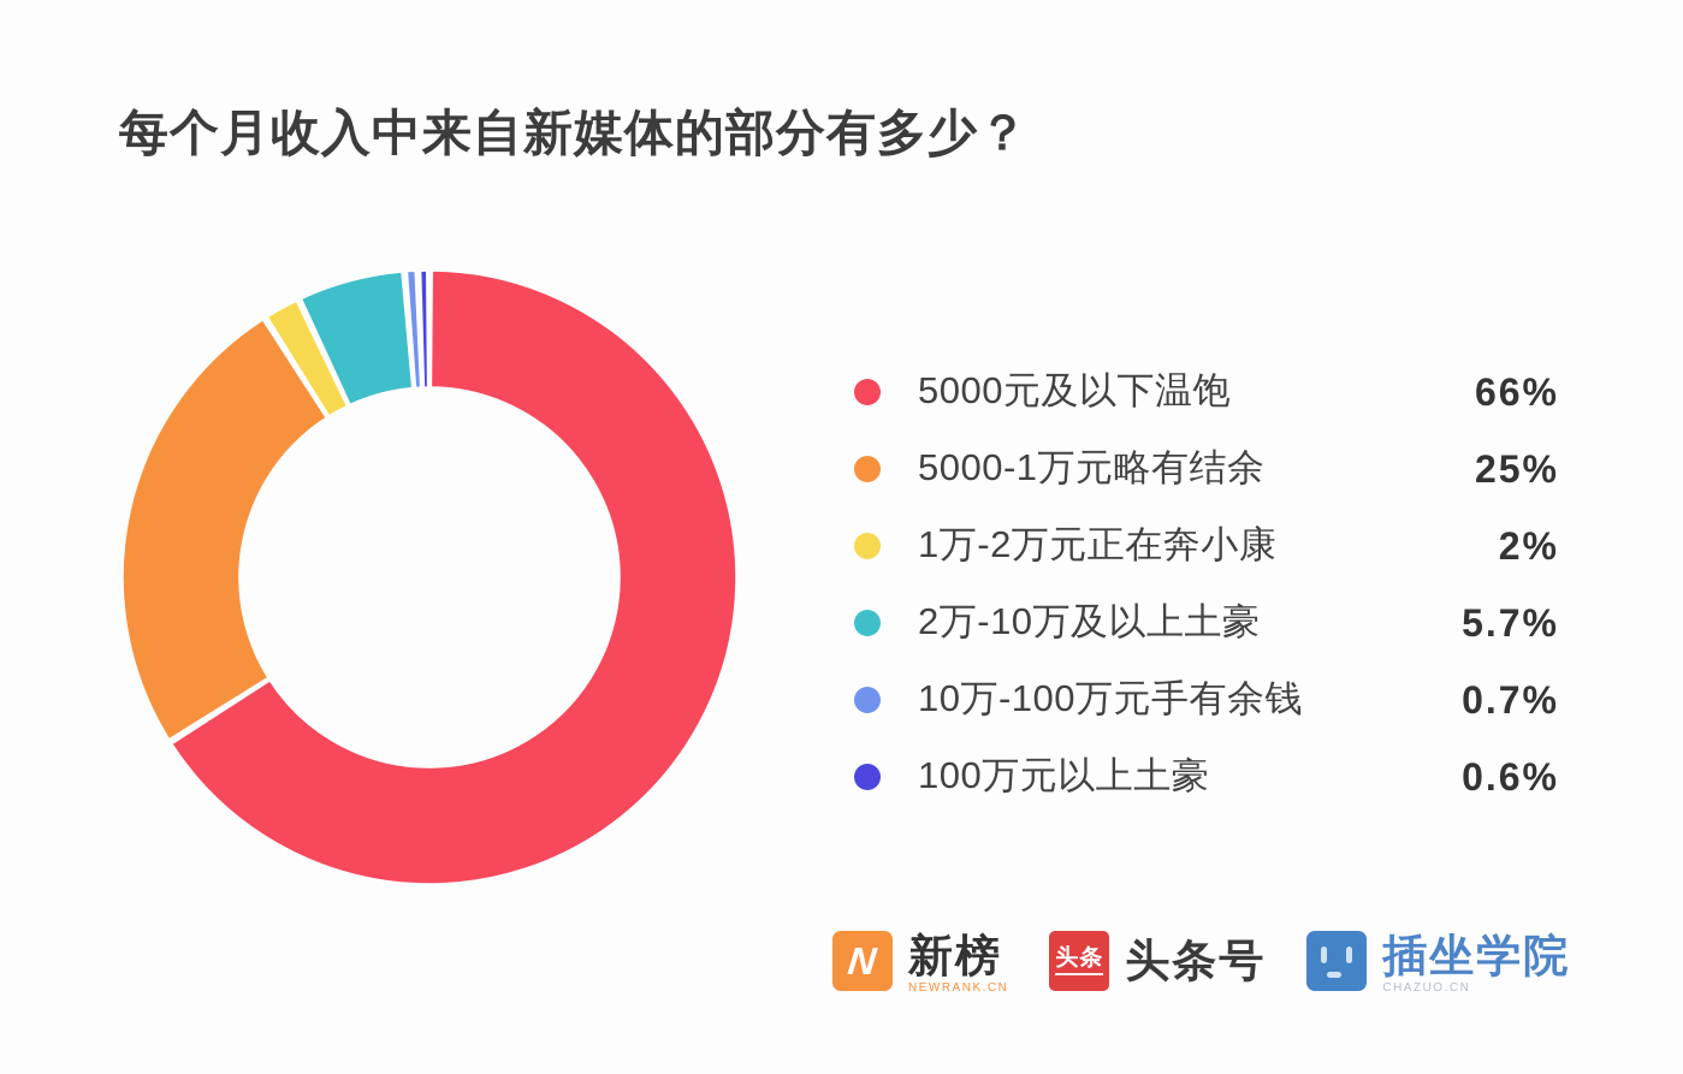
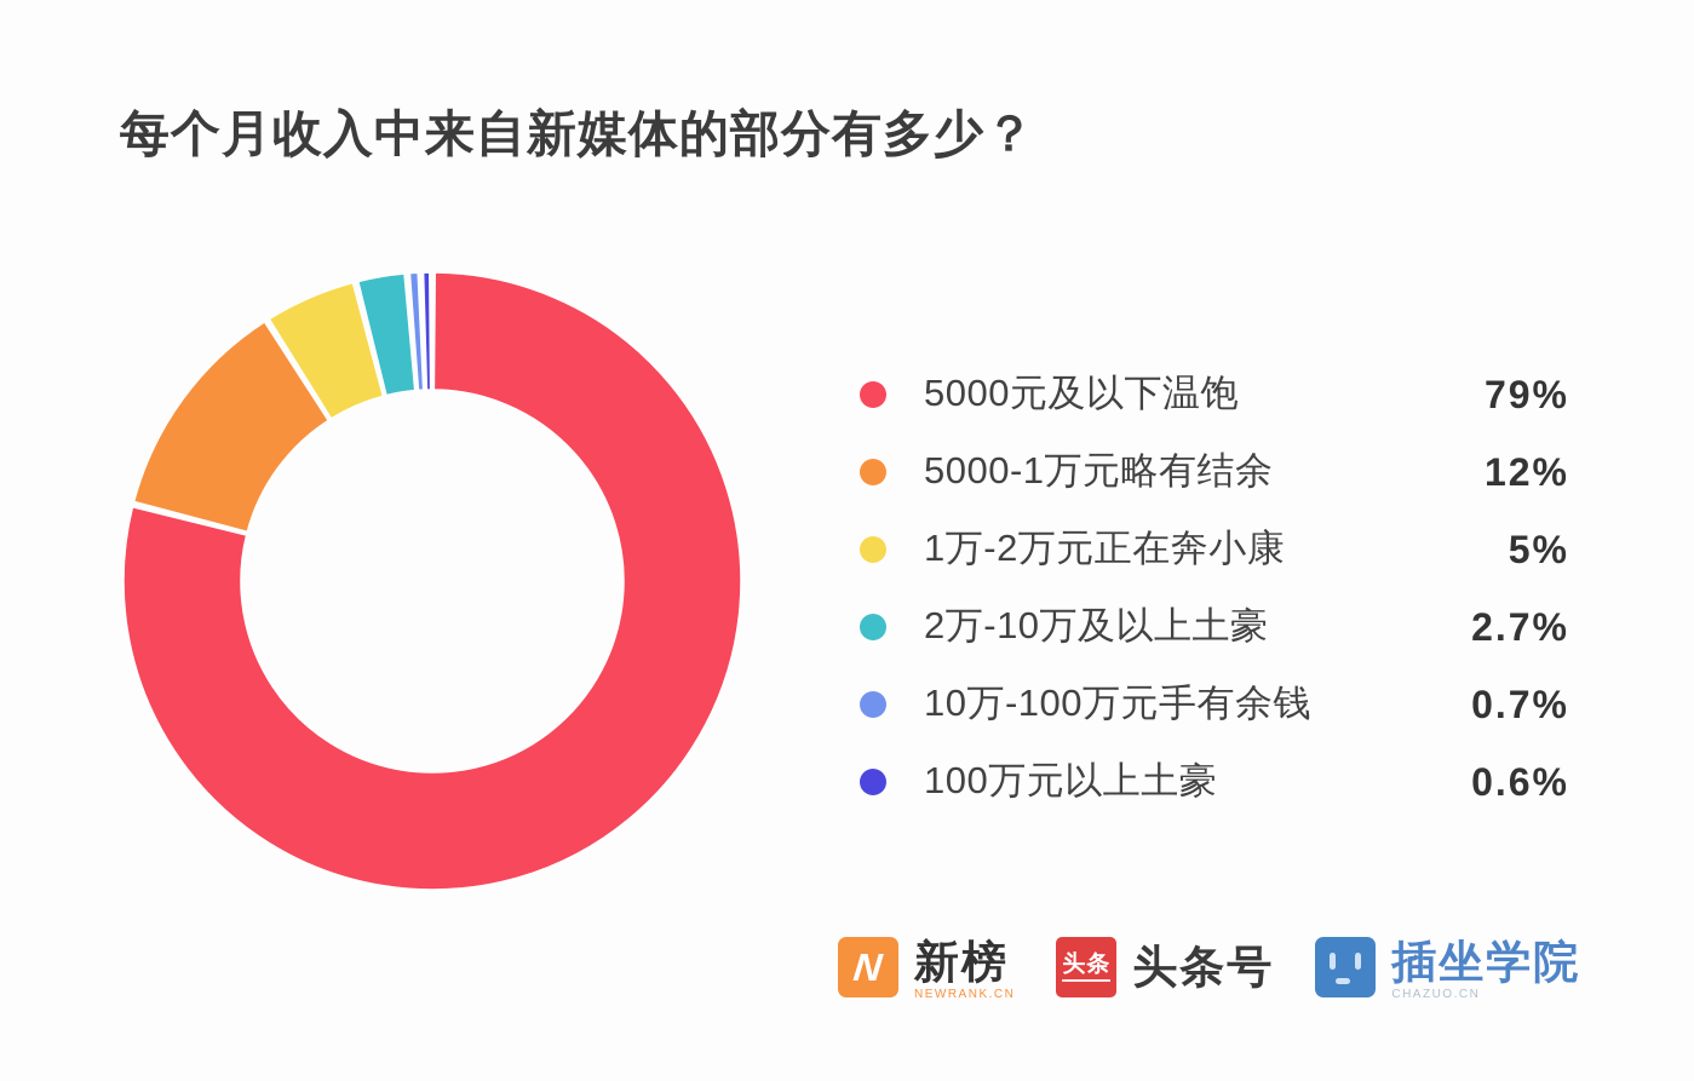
5000元及以下温饱: 66% -> 79%
5000-1万元略有结余: 25% -> 12%
1万-2万元正在奔小康: 2% -> 5%
2万-10万及以上土豪: 5.7% -> 2.7%
